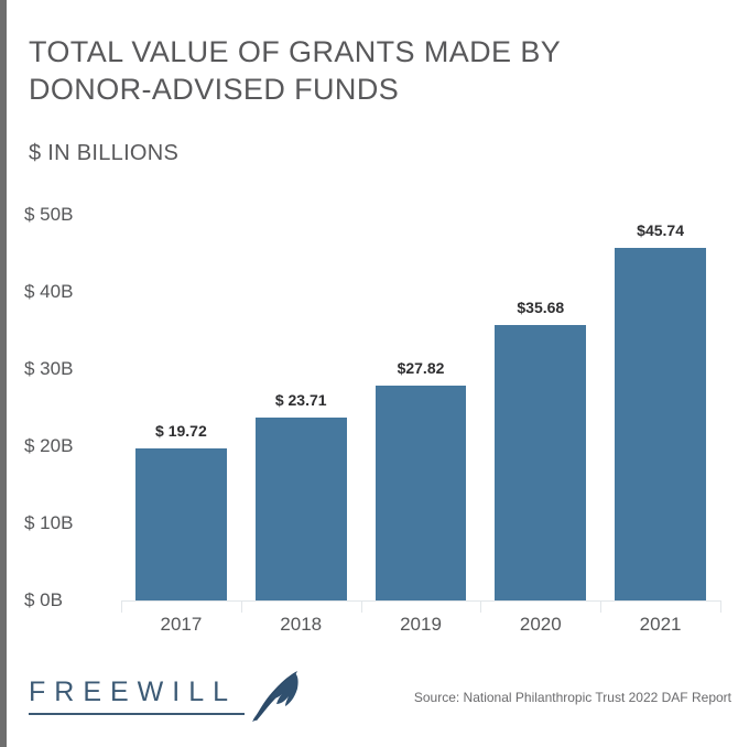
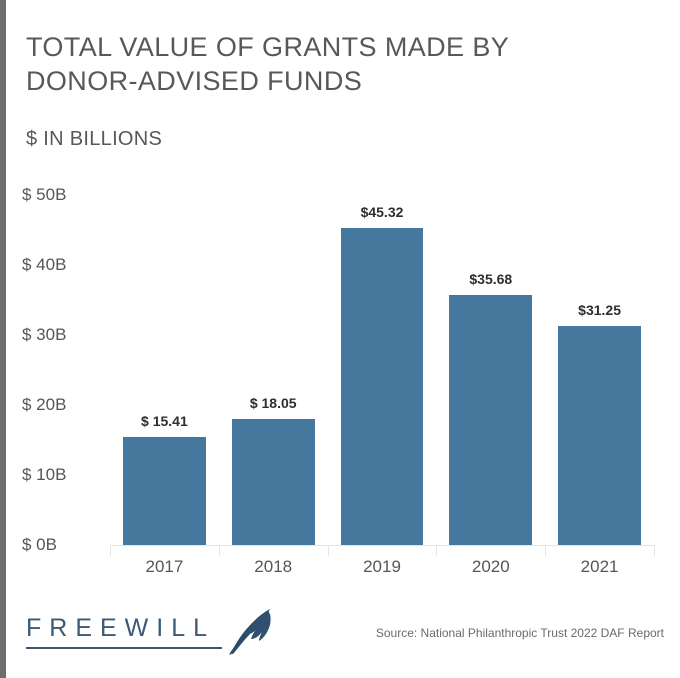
2017: 19.72 -> 15.41
2018: 23.71 -> 18.05
2019: $27.82 -> $45.32
2021: $45.74 -> $31.25
